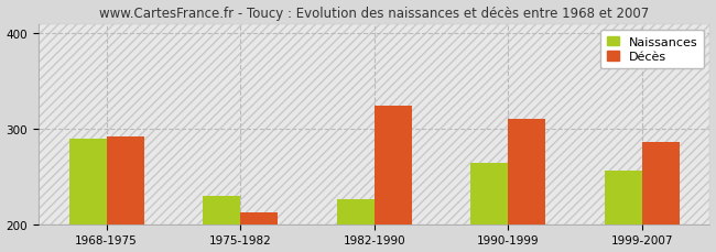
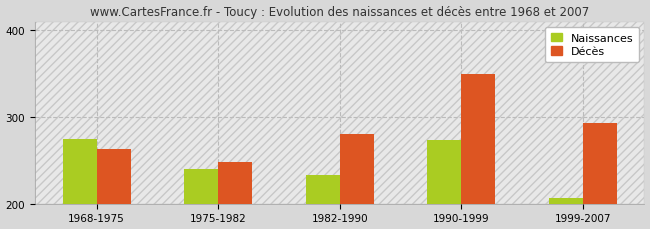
Naissances/1968-1975: 290 -> 275
Décès/1968-1975: 292 -> 263
Naissances/1975-1982: 230 -> 240
Décès/1975-1982: 212 -> 248
Naissances/1982-1990: 226 -> 233
Décès/1982-1990: 324 -> 280
Naissances/1990-1999: 264 -> 273
Décès/1990-1999: 310 -> 350
Naissances/1999-2007: 256 -> 207
Décès/1999-2007: 286 -> 293
